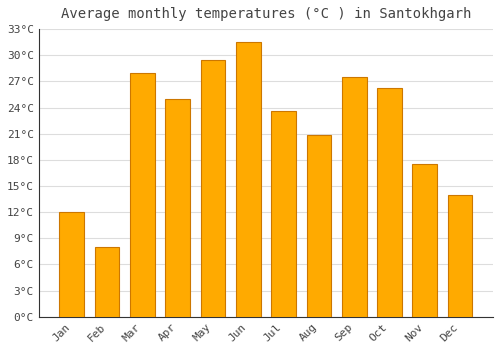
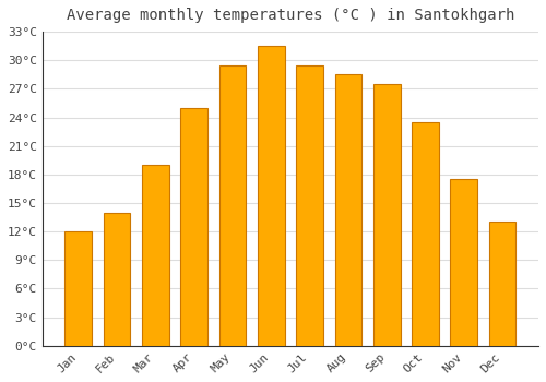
Feb: 8.0°C -> 14.0°C
Mar: 28.0°C -> 19.0°C
Jul: 23.6°C -> 29.5°C
Aug: 20.8°C -> 28.5°C
Oct: 26.2°C -> 23.5°C
Dec: 14.0°C -> 13.0°C
